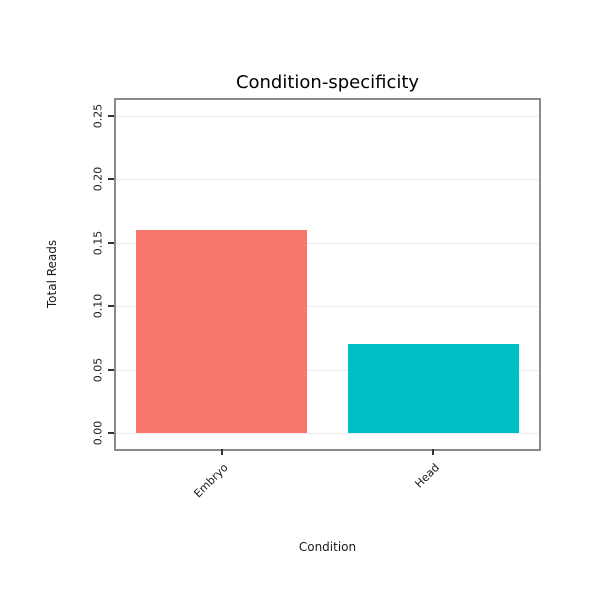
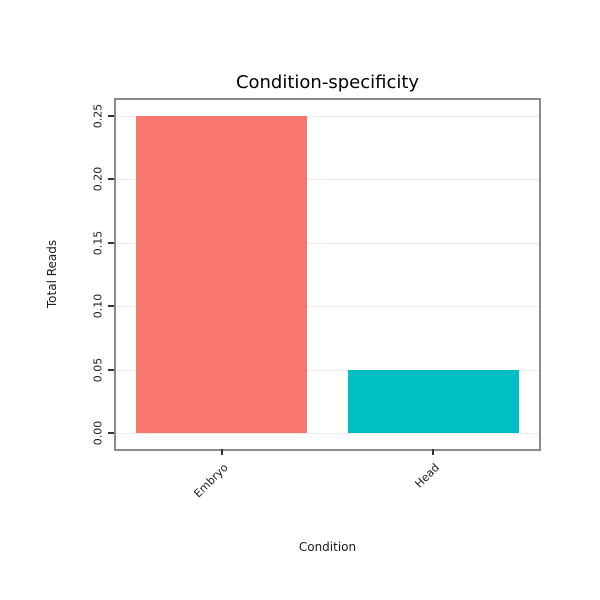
Embryo: 0.16 -> 0.25
Head: 0.07 -> 0.05
